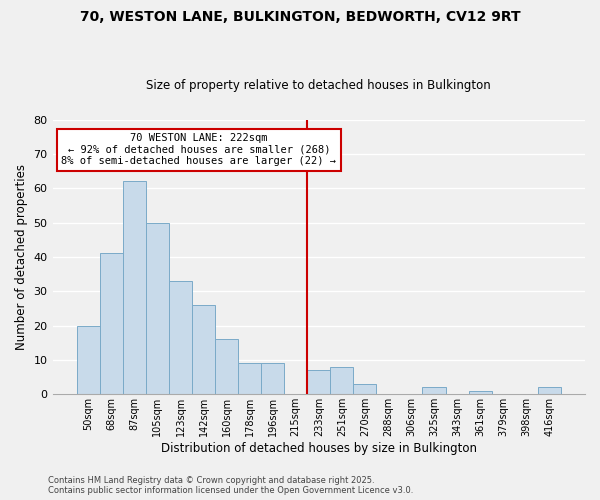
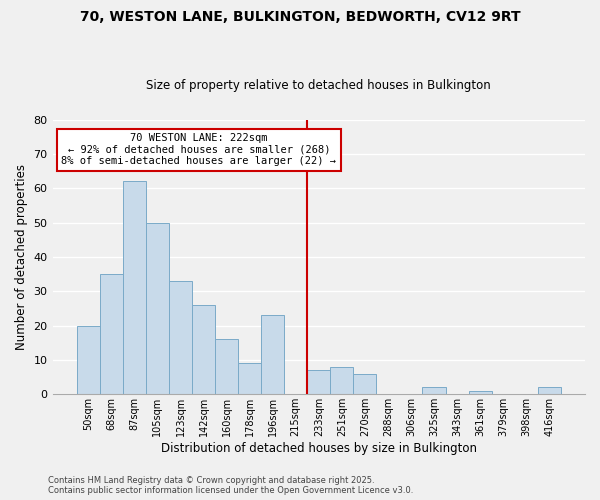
68sqm: 41 -> 35
196sqm: 9 -> 23
270sqm: 3 -> 6
